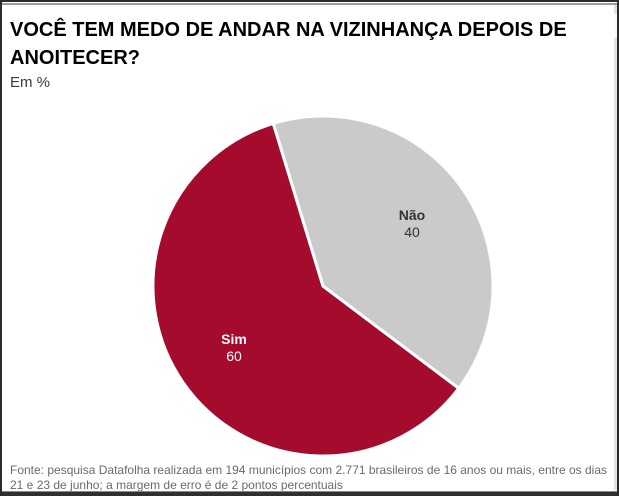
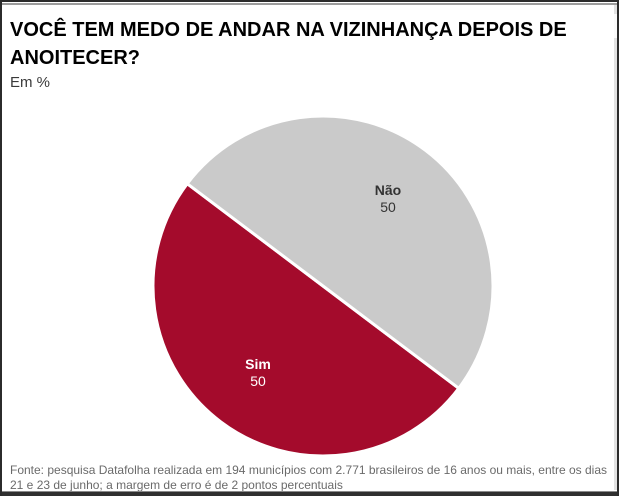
Sim: 60 -> 50
Não: 40 -> 50
